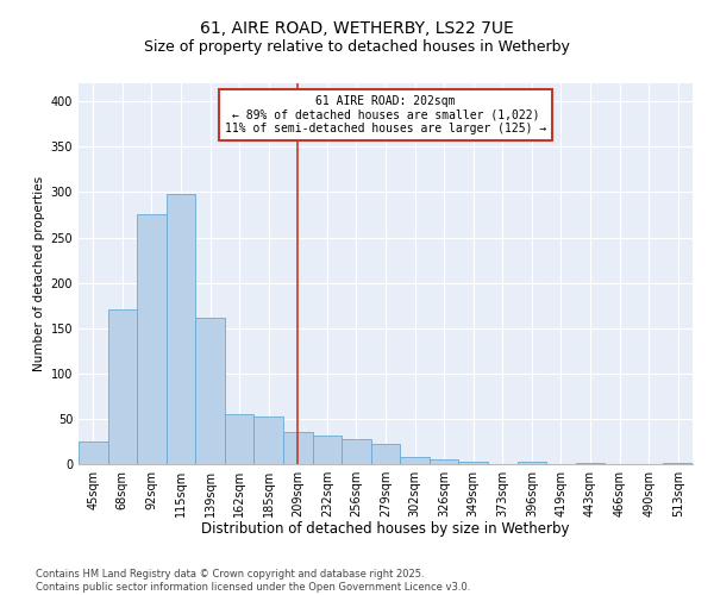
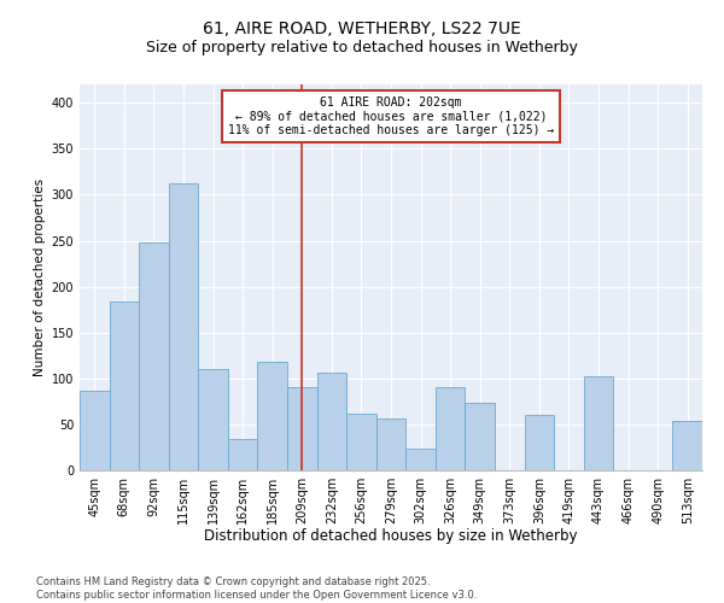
45sqm: 25 -> 86
68sqm: 170 -> 184
92sqm: 275 -> 248
115sqm: 298 -> 312
139sqm: 162 -> 110
162sqm: 55 -> 34
185sqm: 52 -> 118
209sqm: 35 -> 90
232sqm: 32 -> 106
256sqm: 28 -> 62
279sqm: 22 -> 56
302sqm: 8 -> 24
326sqm: 5 -> 90
349sqm: 3 -> 74
396sqm: 3 -> 60
443sqm: 1 -> 102
513sqm: 1 -> 54
